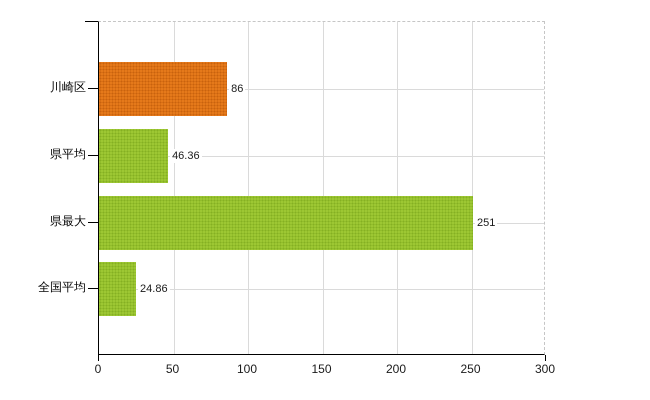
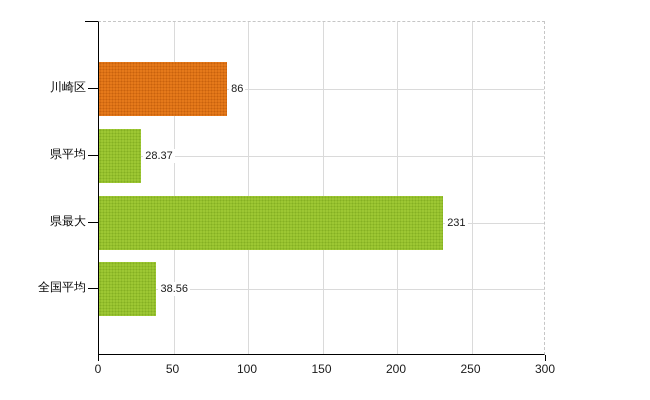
県平均: 46.36 -> 28.37
県最大: 251 -> 231
全国平均: 24.86 -> 38.56
